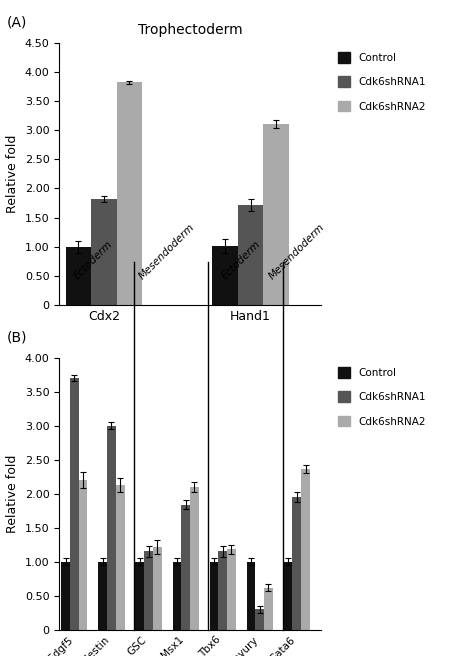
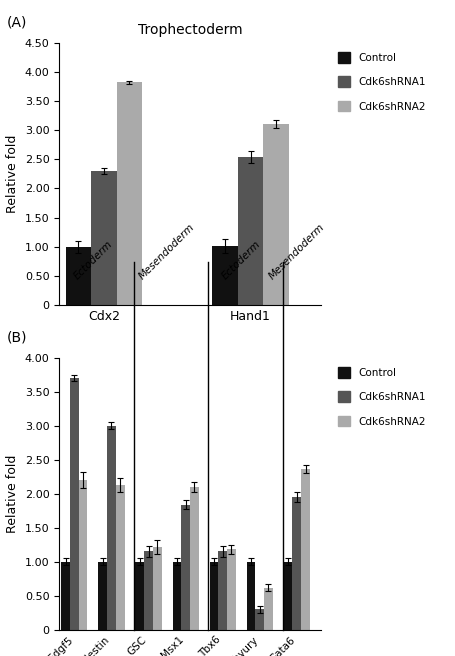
Trophectoderm/Cdk6shRNA1/Cdx2: 1.82 -> 2.30
Trophectoderm/Cdk6shRNA1/Hand1: 1.72 -> 2.54
